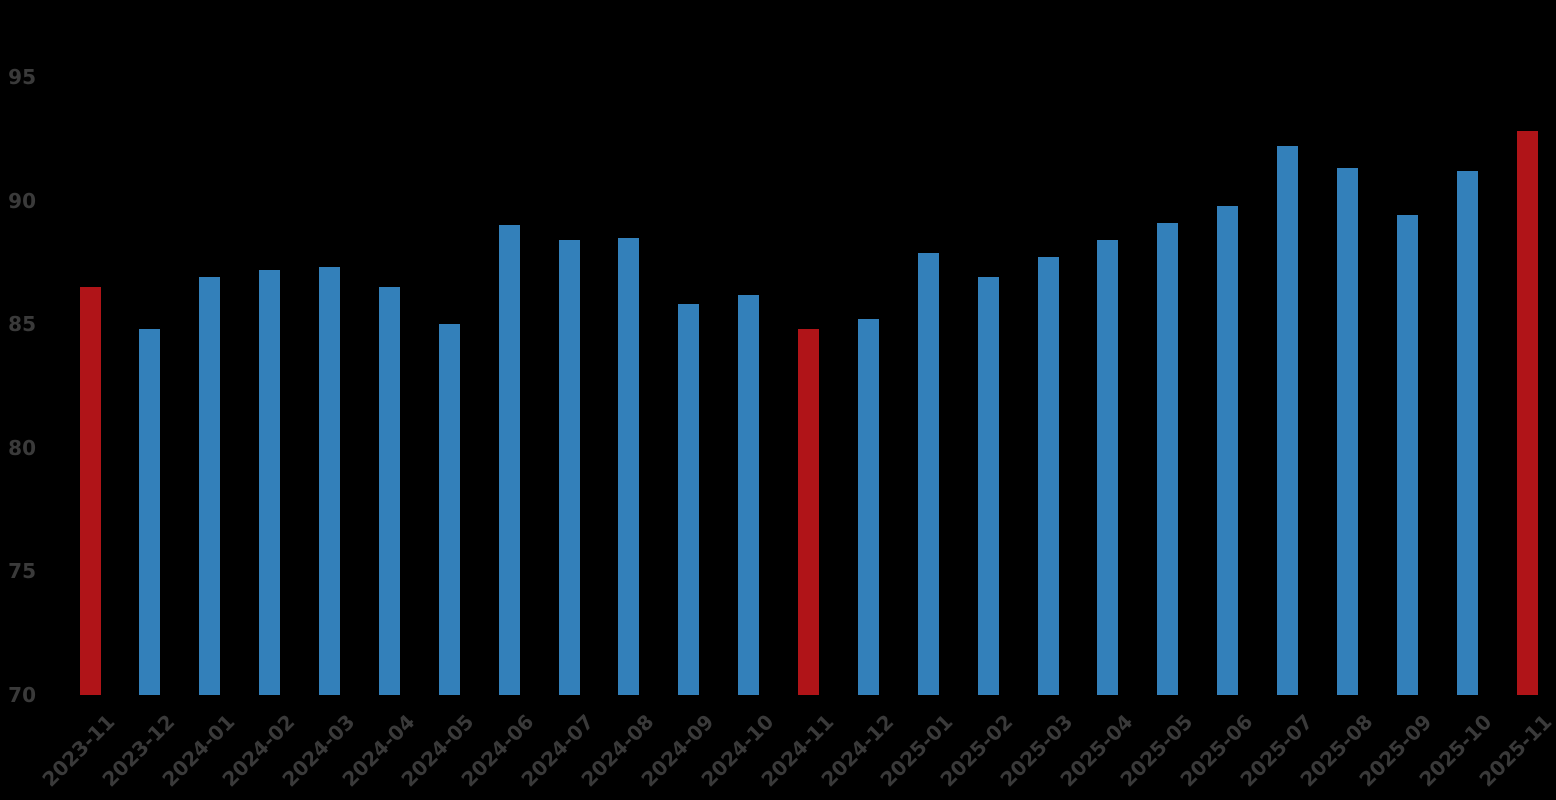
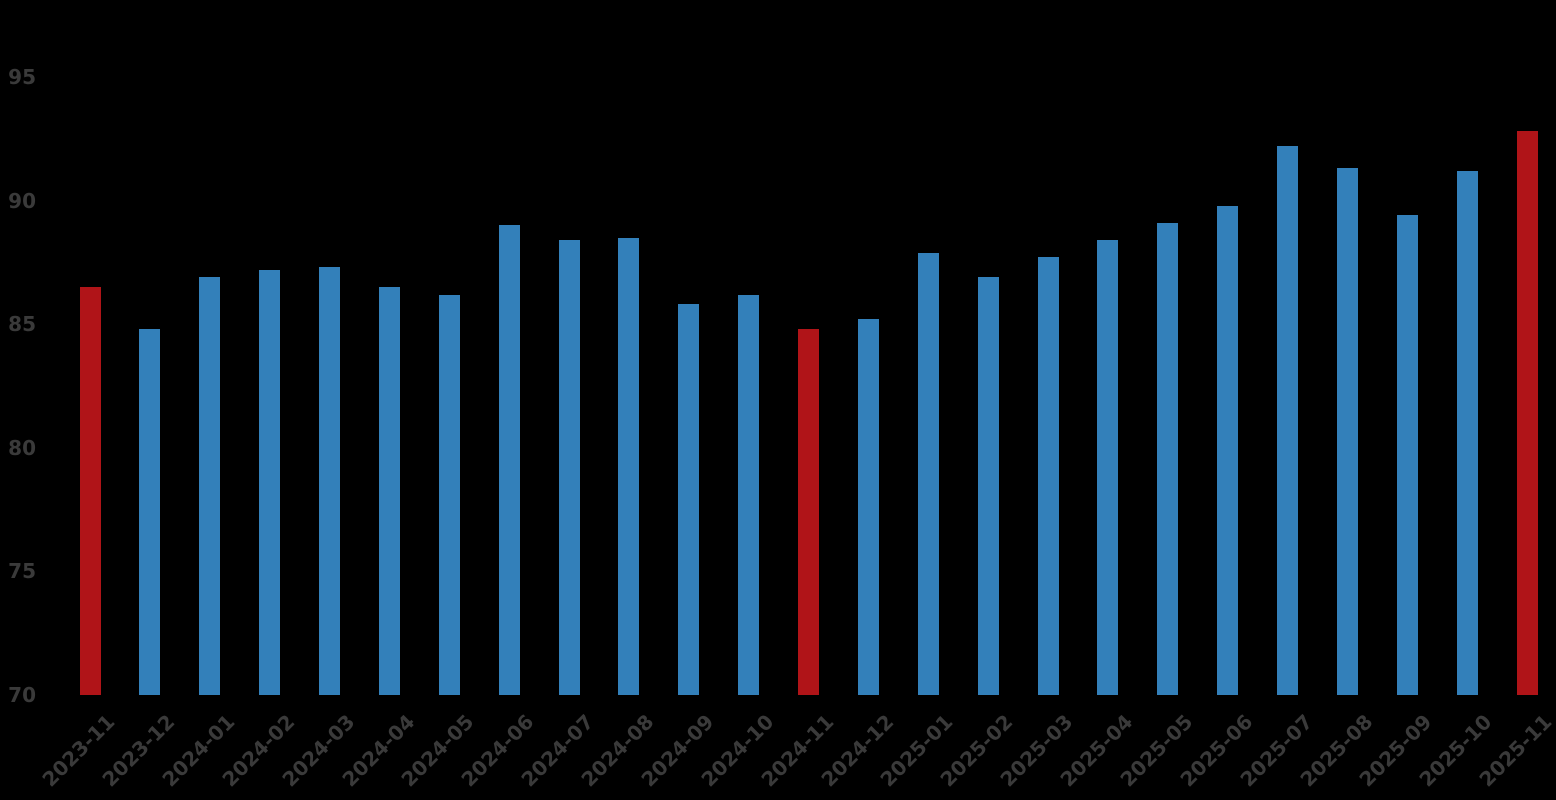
2024-05: 85.0 -> 86.2
